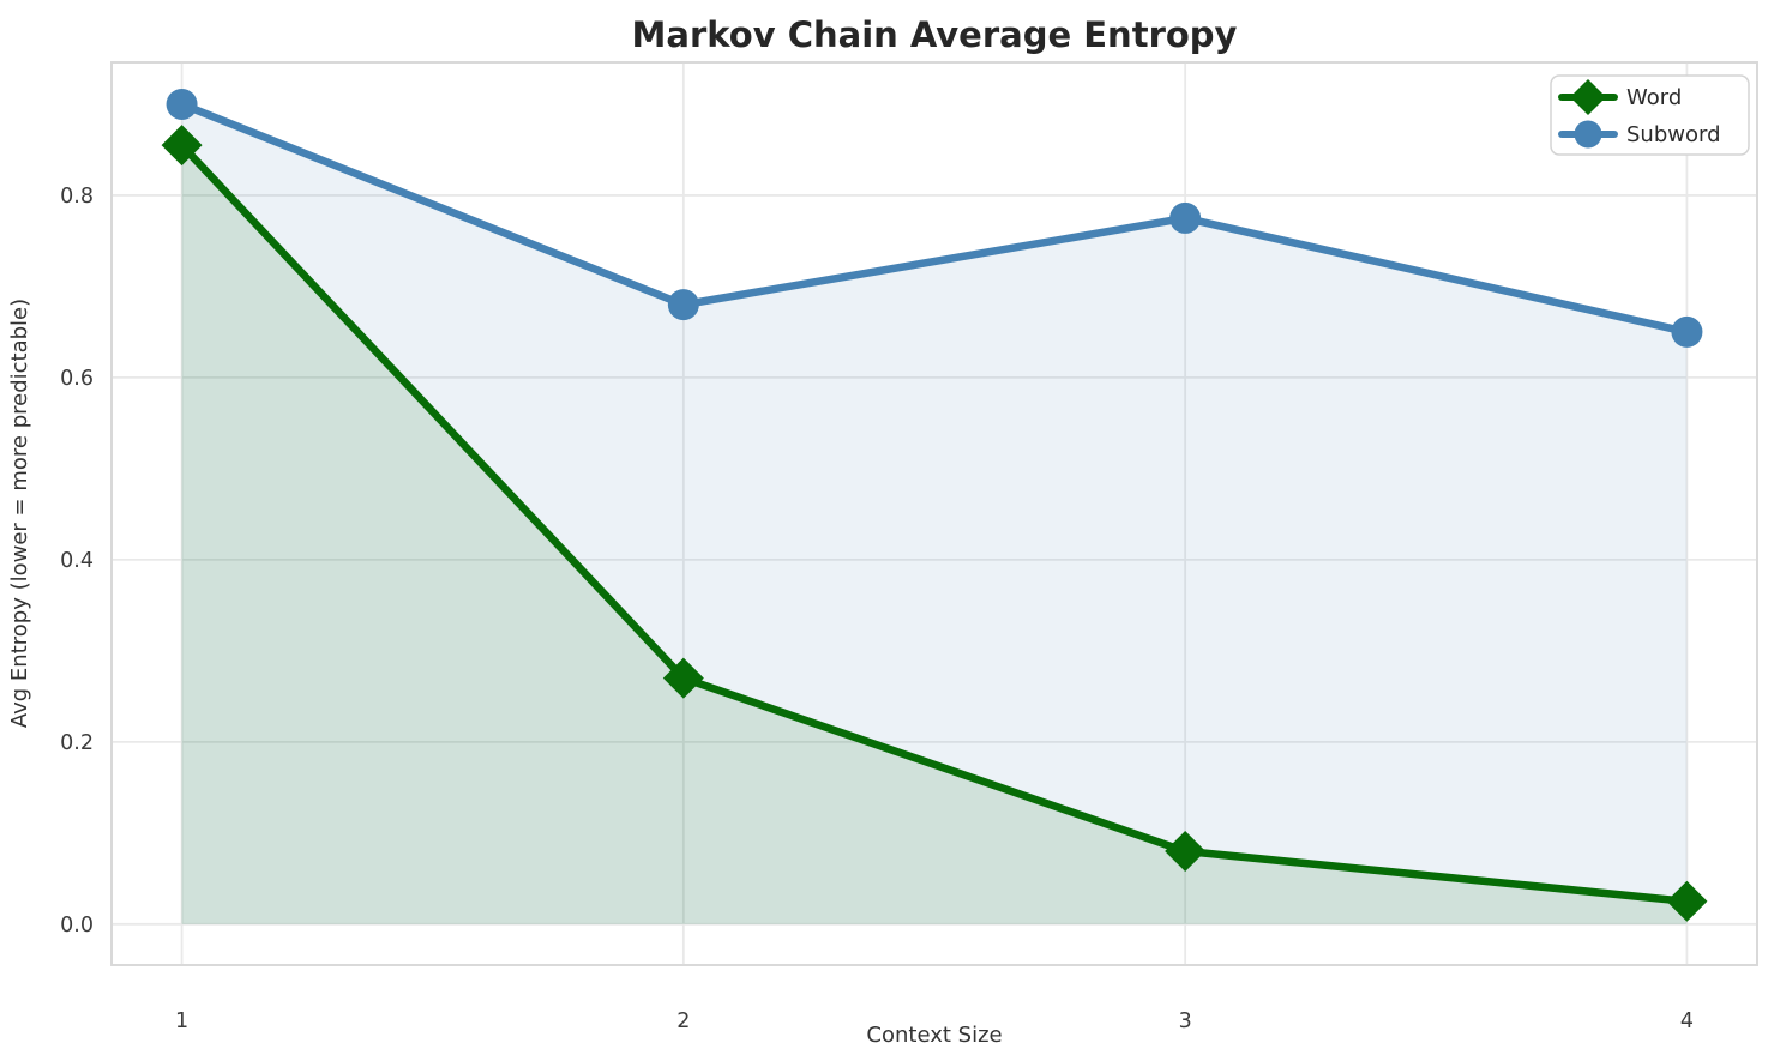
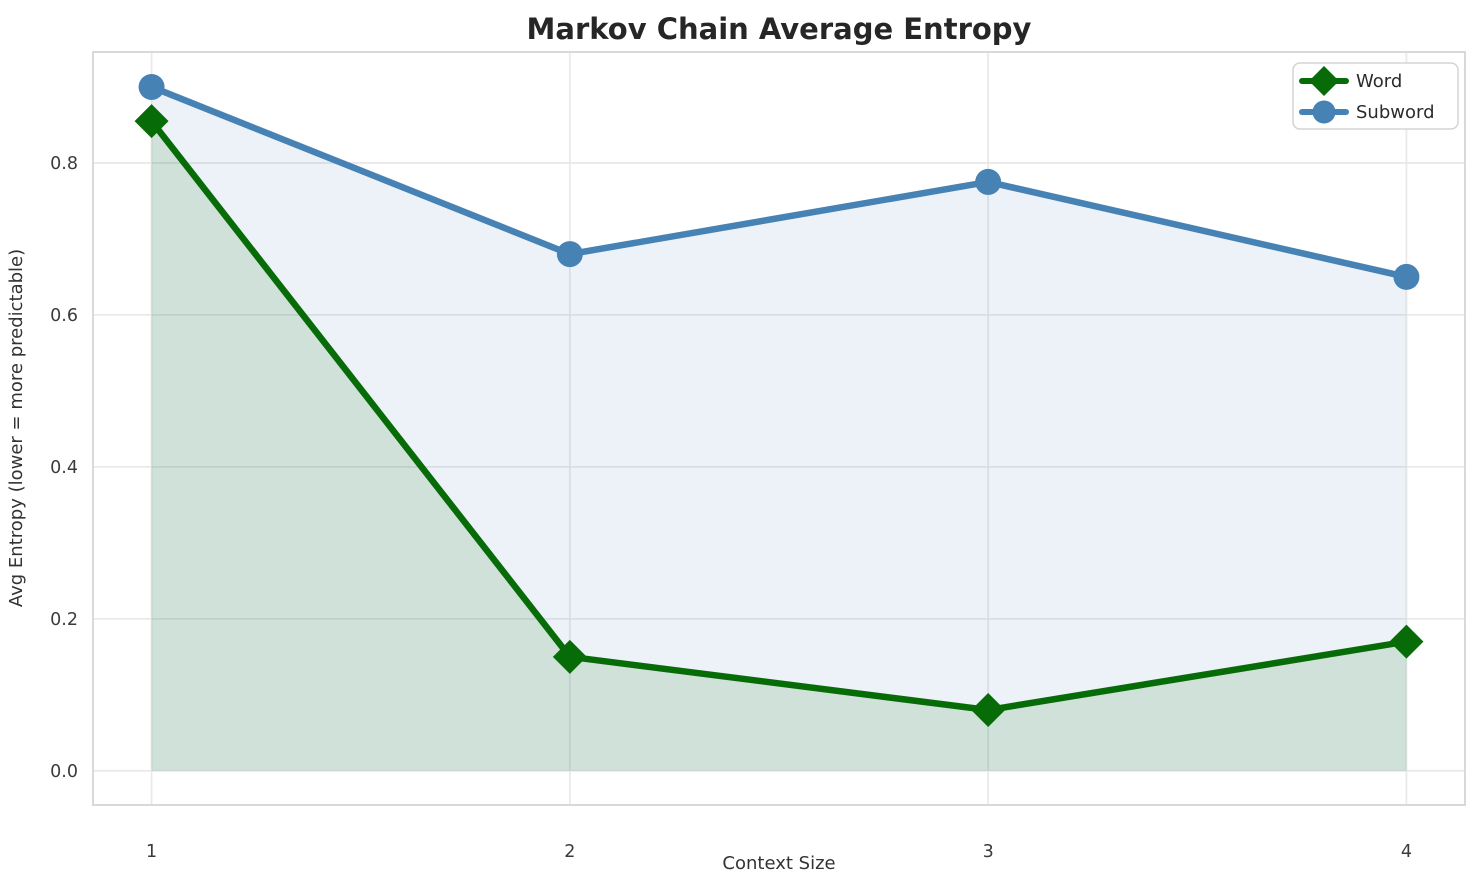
Word/2: 0.27 -> 0.15
Word/4: 0.03 -> 0.17
